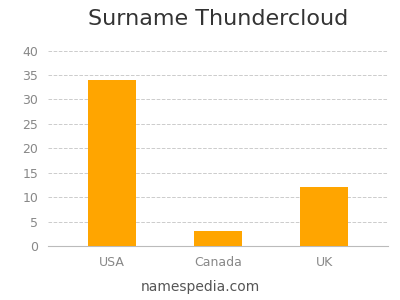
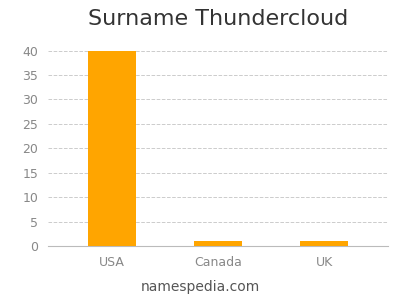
USA: 34 -> 40
Canada: 3 -> 1
UK: 12 -> 1
